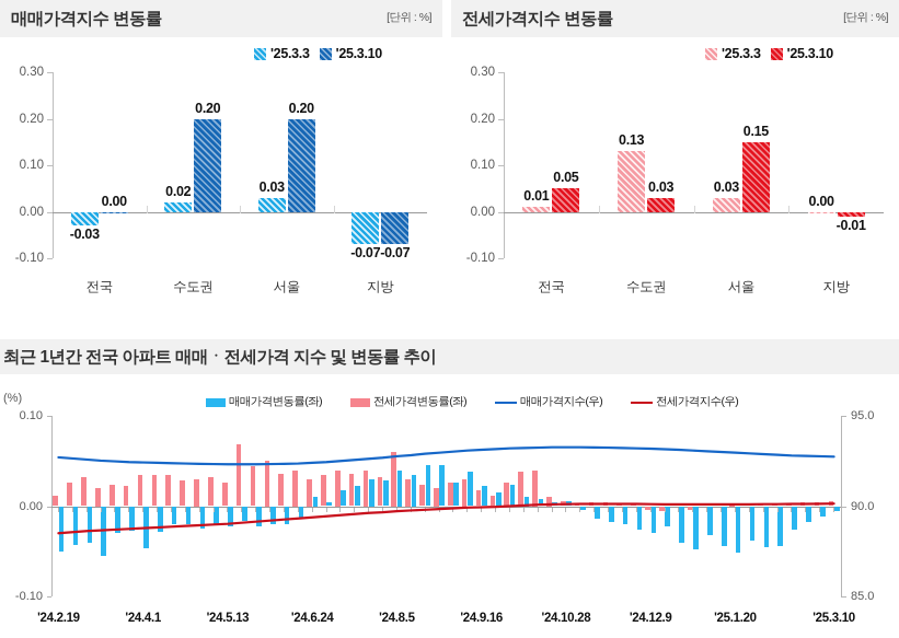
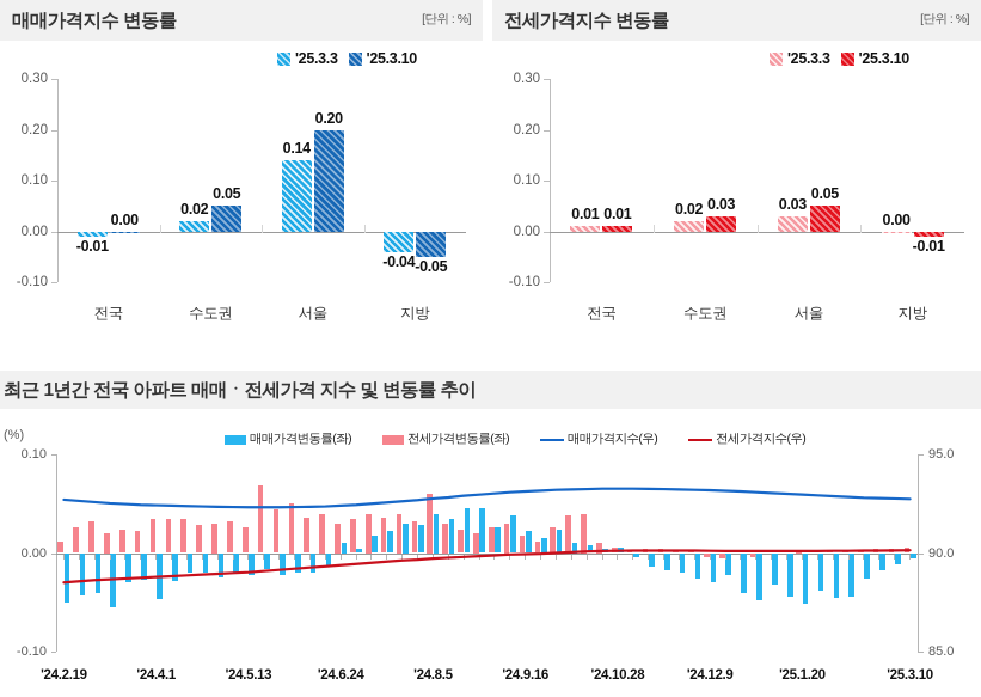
매매가격지수 변동률/'25.3.3/전국: -0.03 -> -0.01
매매가격지수 변동률/'25.3.10/수도권: 0.20 -> 0.05
매매가격지수 변동률/'25.3.3/서울: 0.03 -> 0.14
매매가격지수 변동률/'25.3.3/지방: -0.07 -> -0.04
매매가격지수 변동률/'25.3.10/지방: -0.07 -> -0.05
전세가격지수 변동률/'25.3.10/전국: 0.05 -> 0.01
전세가격지수 변동률/'25.3.3/수도권: 0.13 -> 0.02
전세가격지수 변동률/'25.3.10/서울: 0.15 -> 0.05
